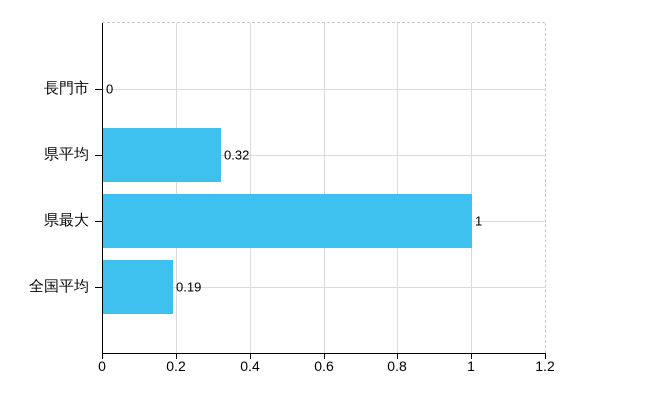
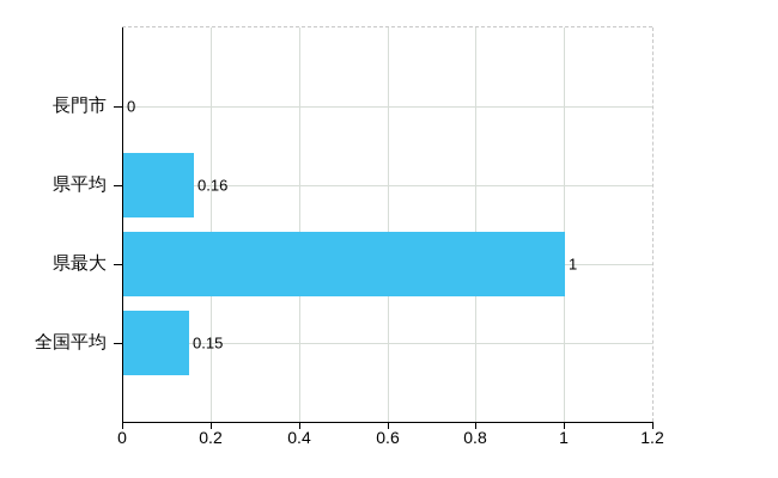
県平均: 0.32 -> 0.16
全国平均: 0.19 -> 0.15
